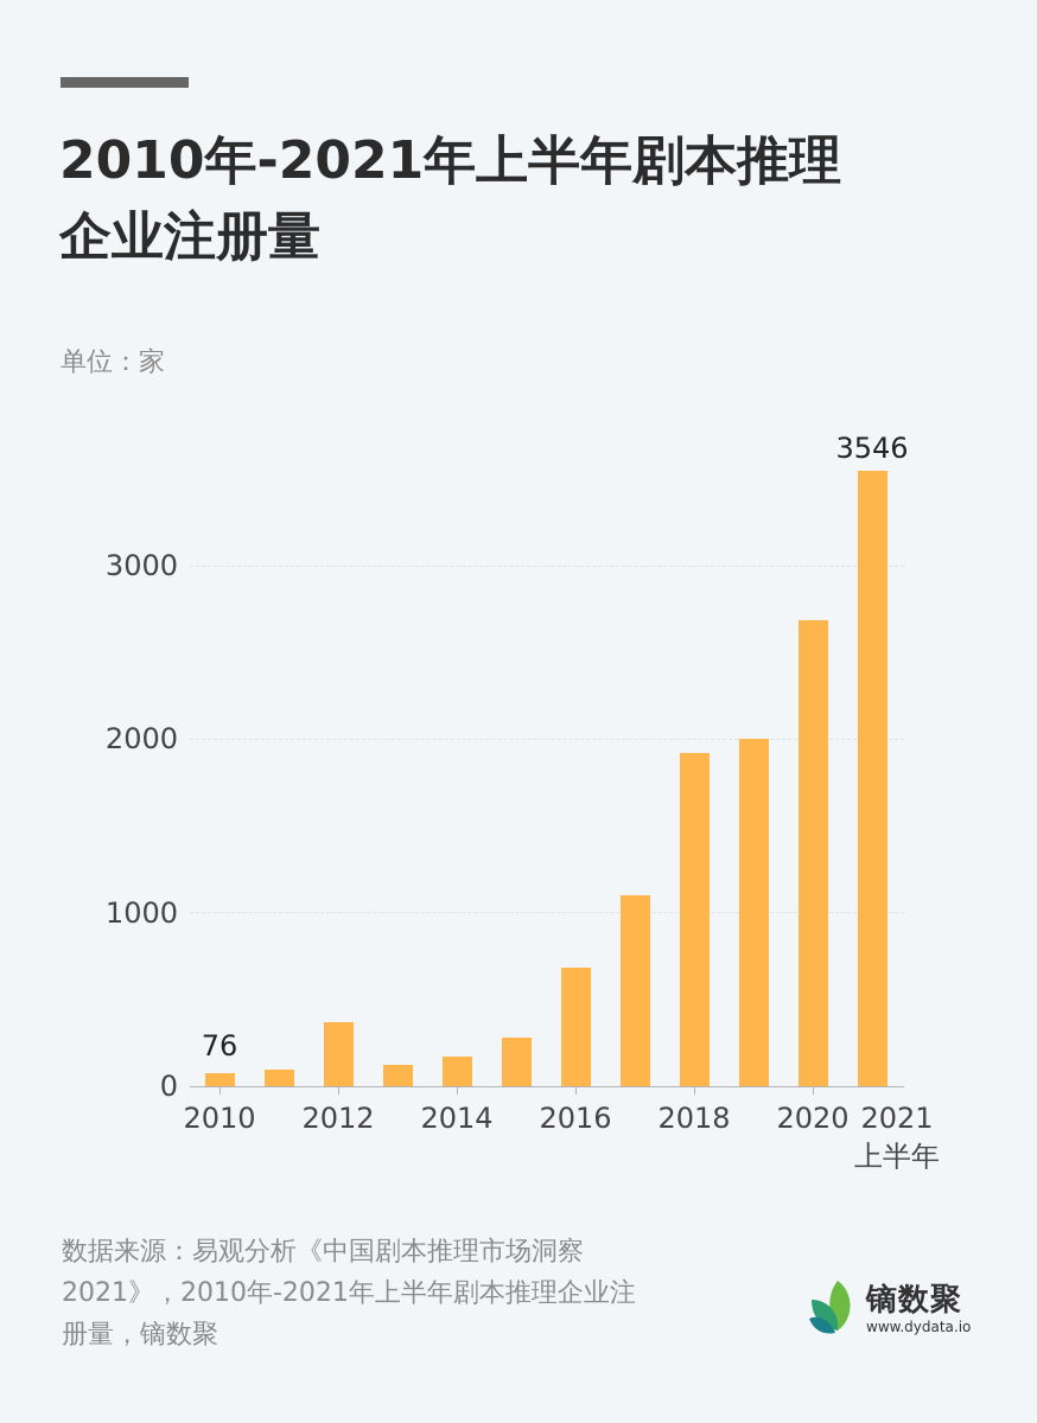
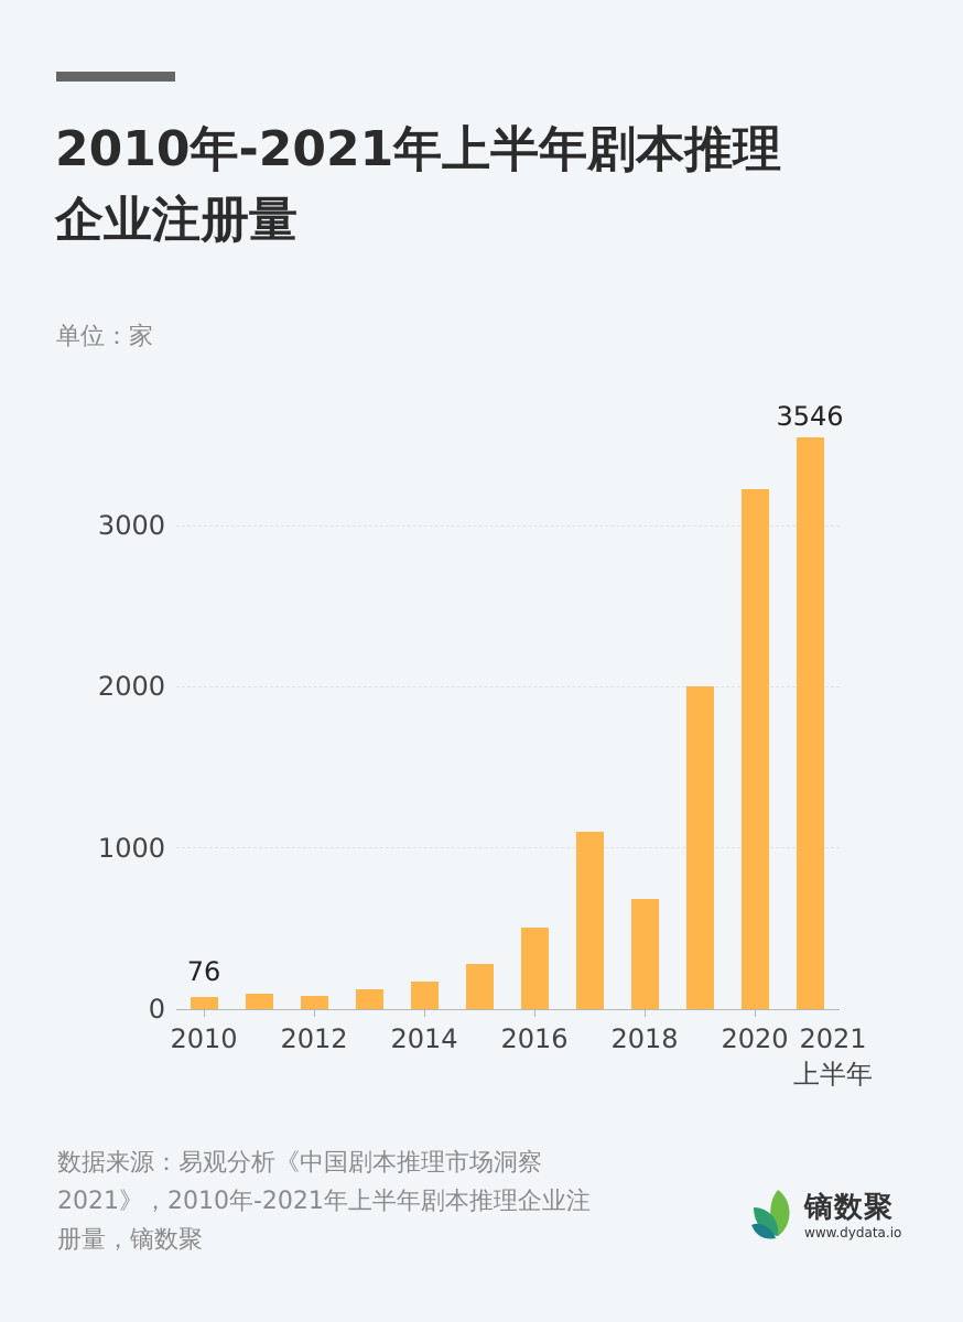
2012: 370 -> 80
2016: 680 -> 500
2018: 1920 -> 680
2020: 2680 -> 3220
